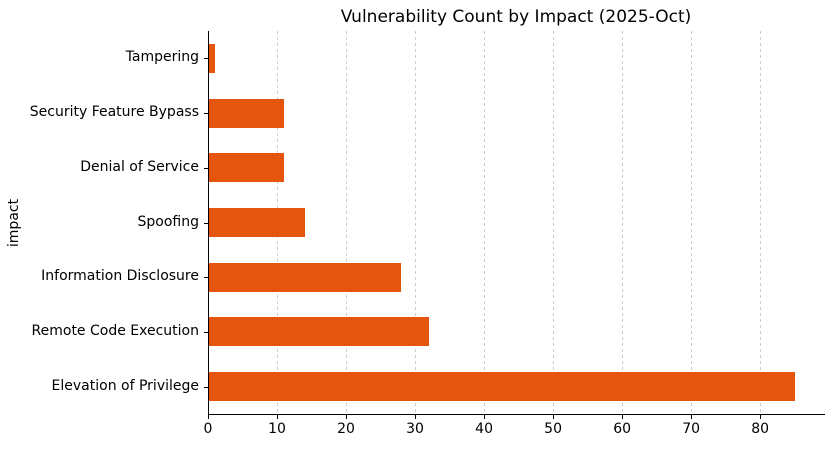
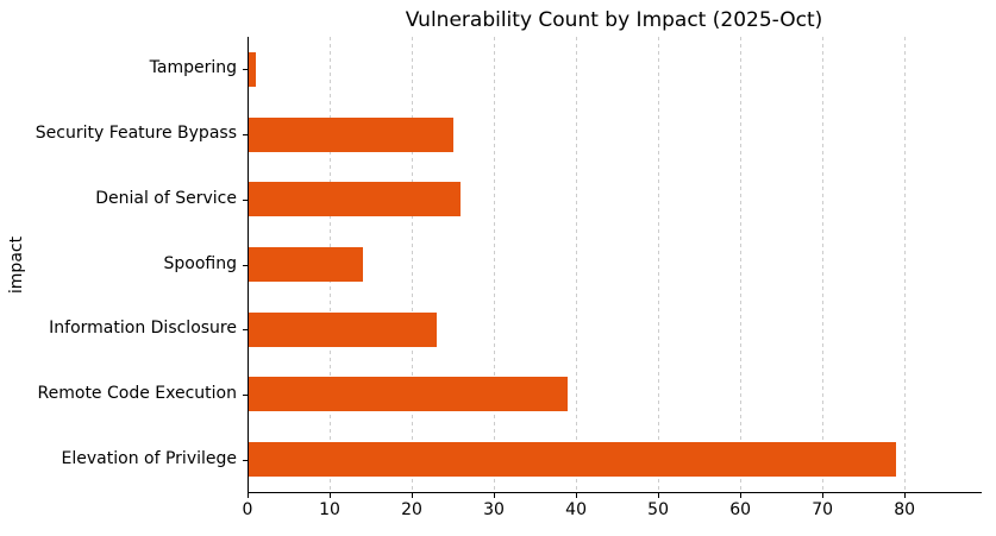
Security Feature Bypass: 11 -> 25
Denial of Service: 11 -> 26
Information Disclosure: 28 -> 23
Remote Code Execution: 32 -> 39
Elevation of Privilege: 85 -> 79
